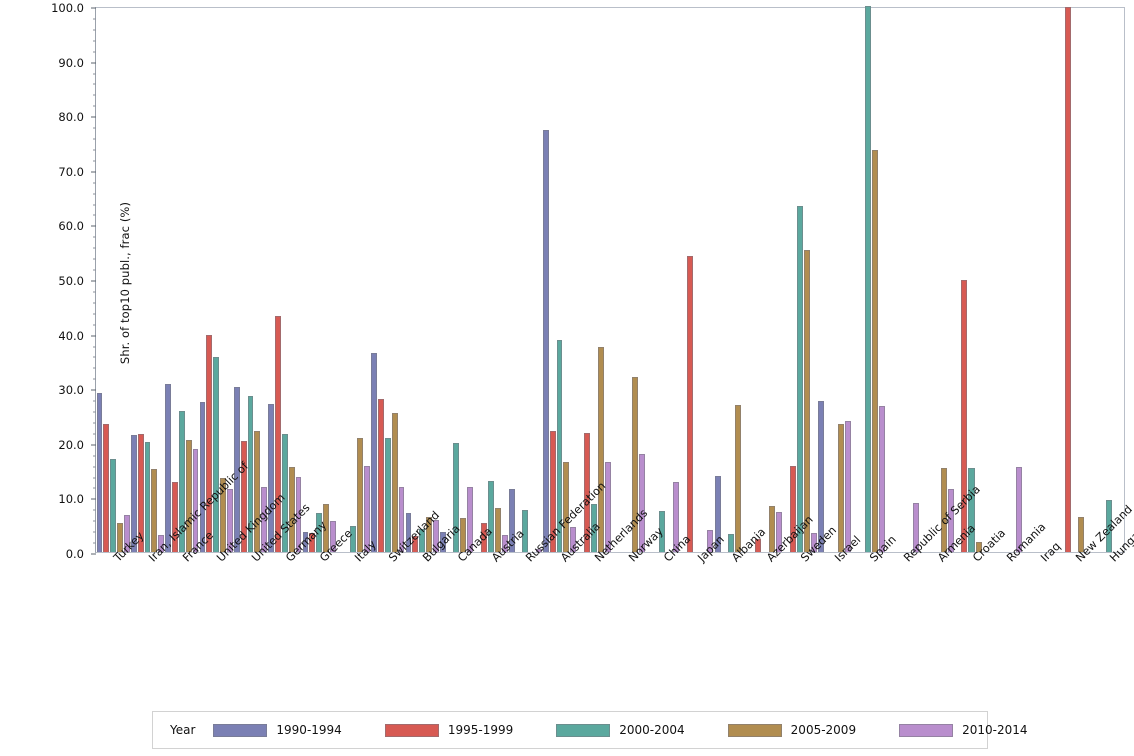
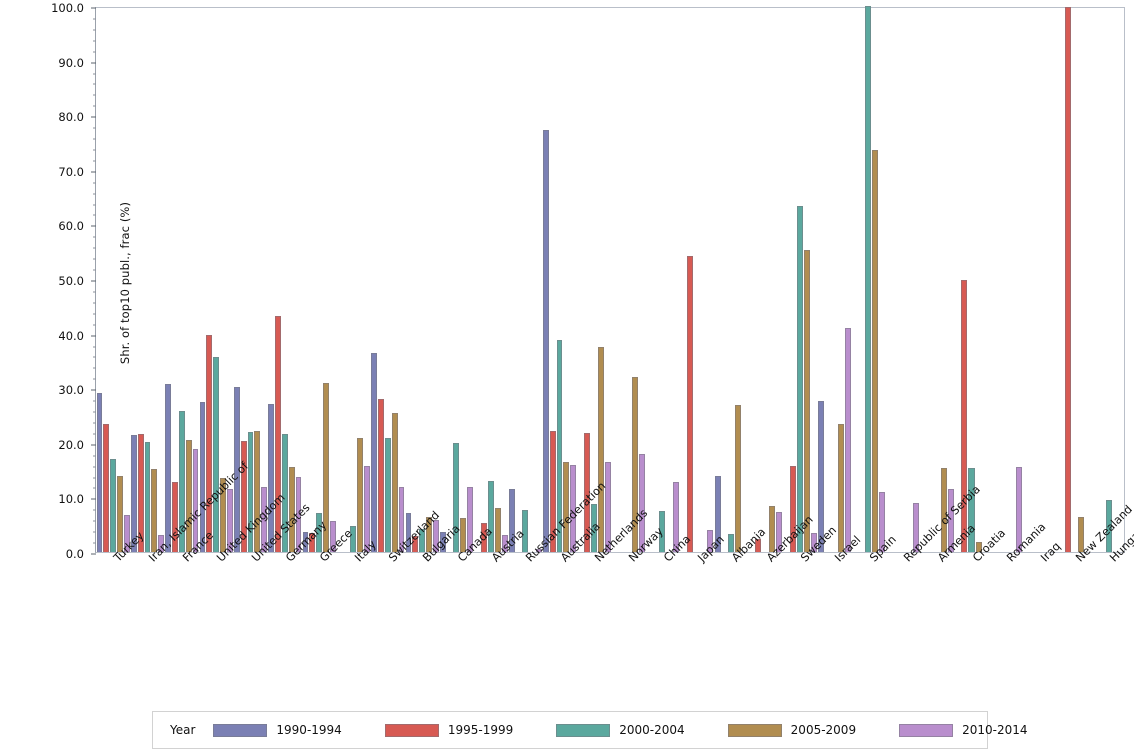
2005-2009/Turkey: 5 -> 14
2000-2004/United States: 29 -> 22
2005-2009/Greece: 9 -> 31
2010-2014/Australia: 4 -> 16
2010-2014/Israel: 24 -> 41
2010-2014/Spain: 27 -> 11
